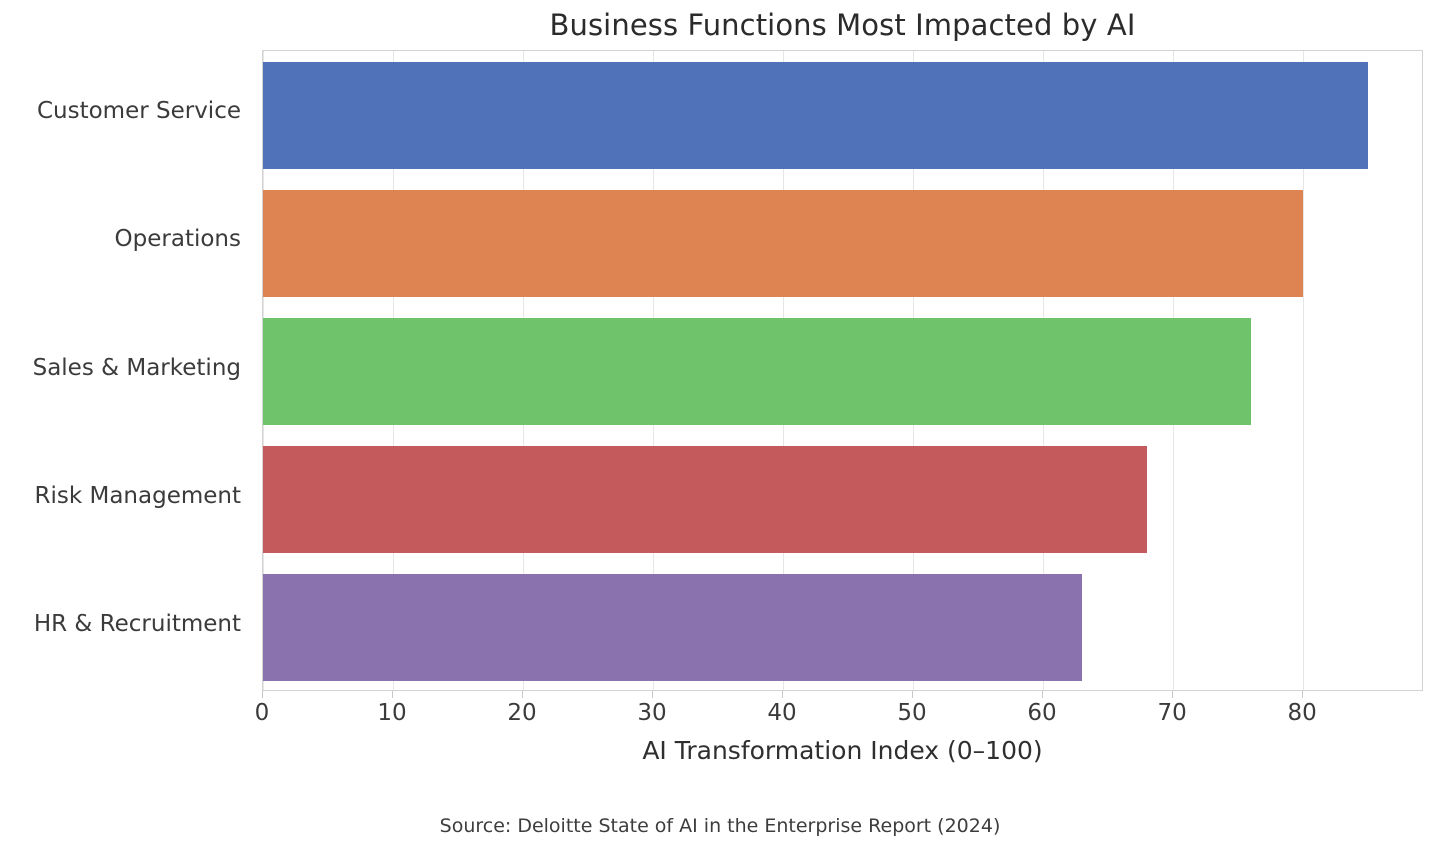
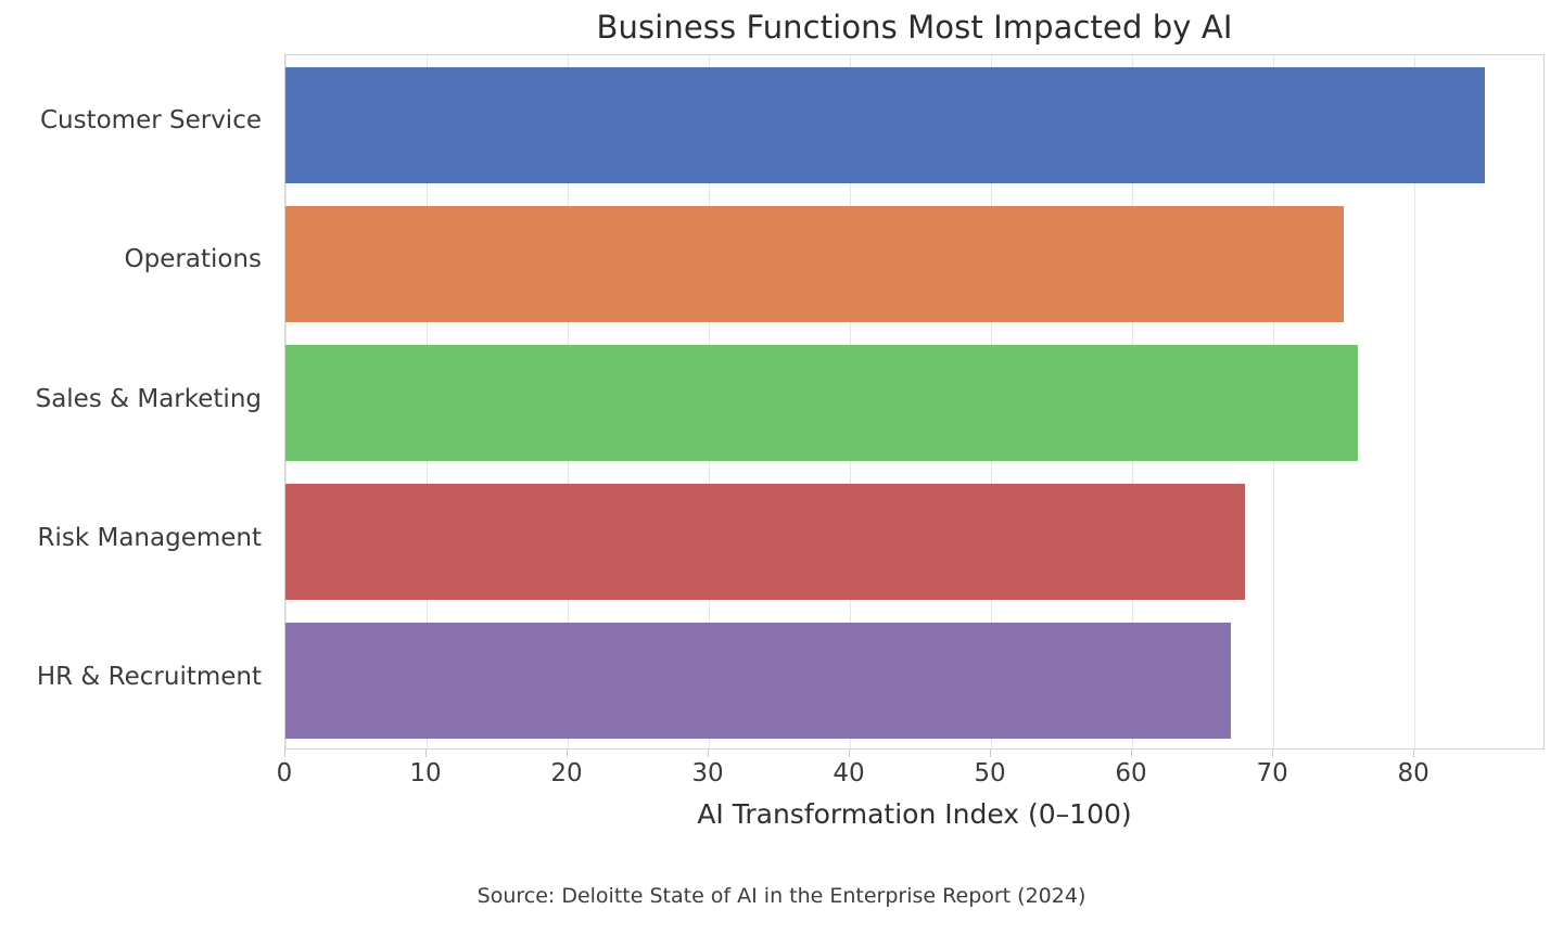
Operations: 80 -> 75
HR & Recruitment: 63 -> 67
